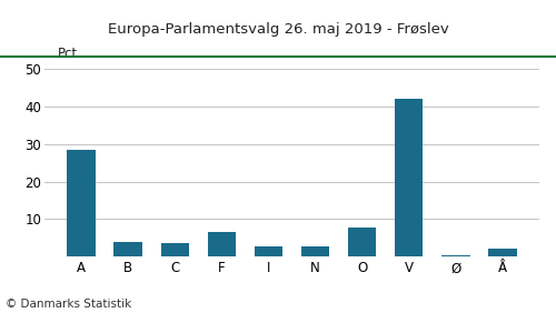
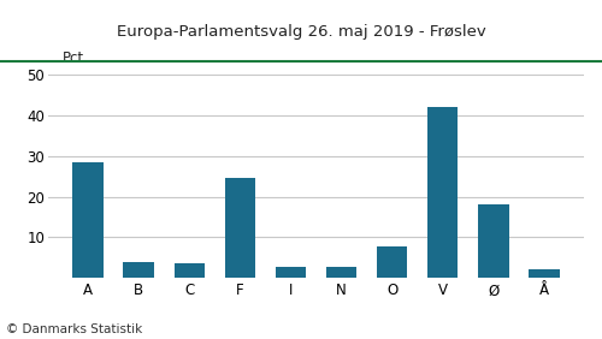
F: 6.5 -> 24.5
Ø: 0.5 -> 18.0
